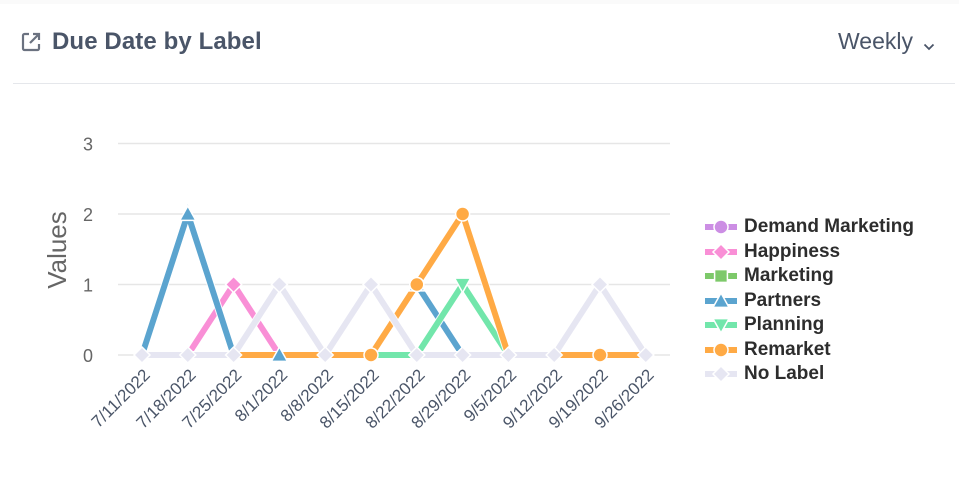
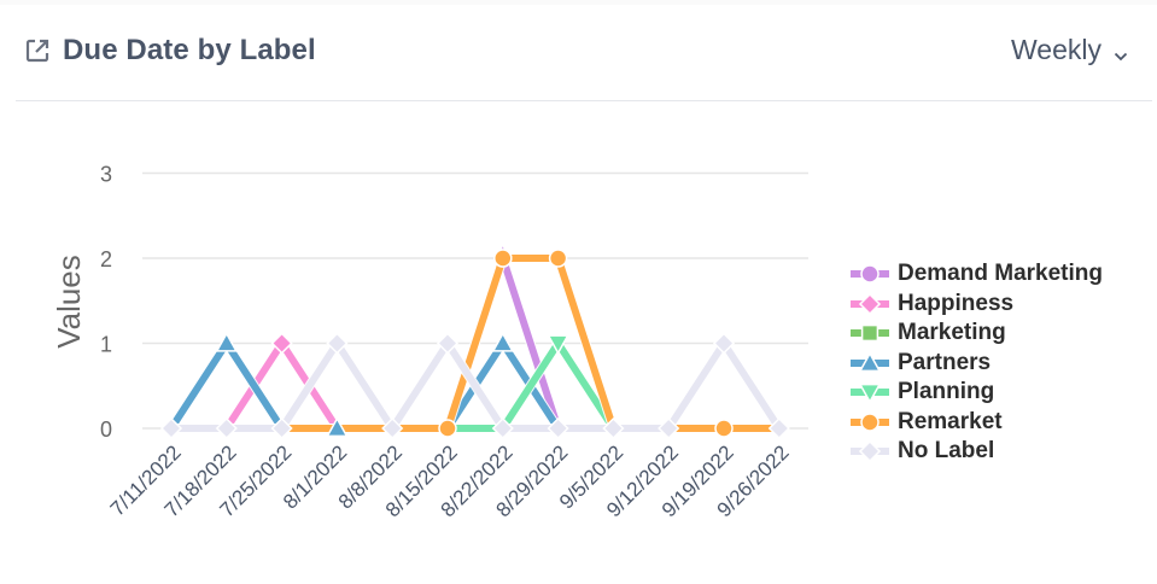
Partners/7/18/2022: 2 -> 1
Demand Marketing/8/22/2022: 1 -> 2
Remarket/8/22/2022: 1 -> 2
